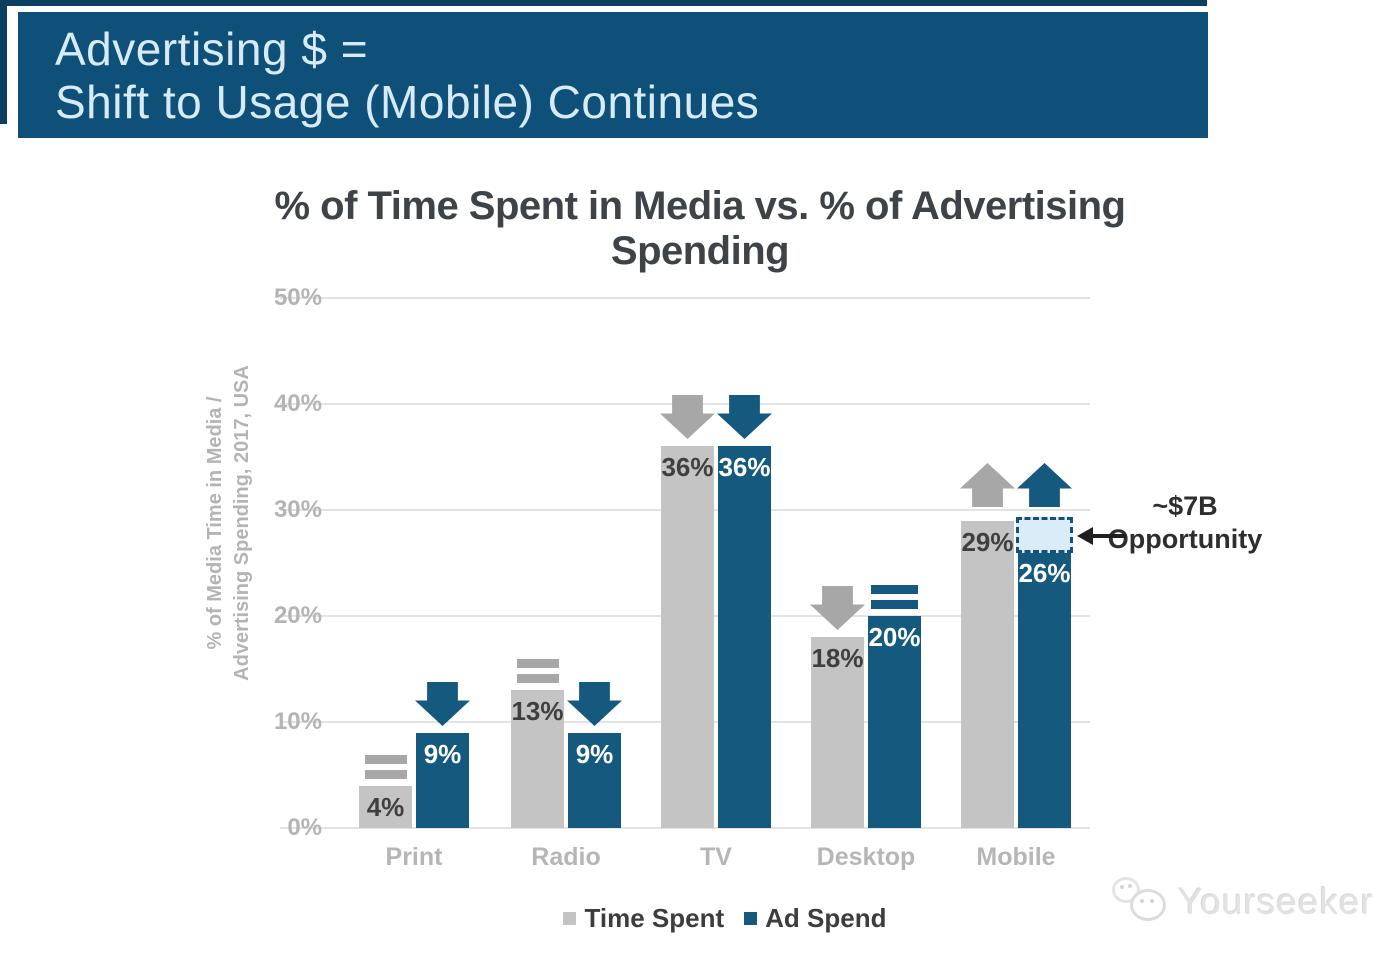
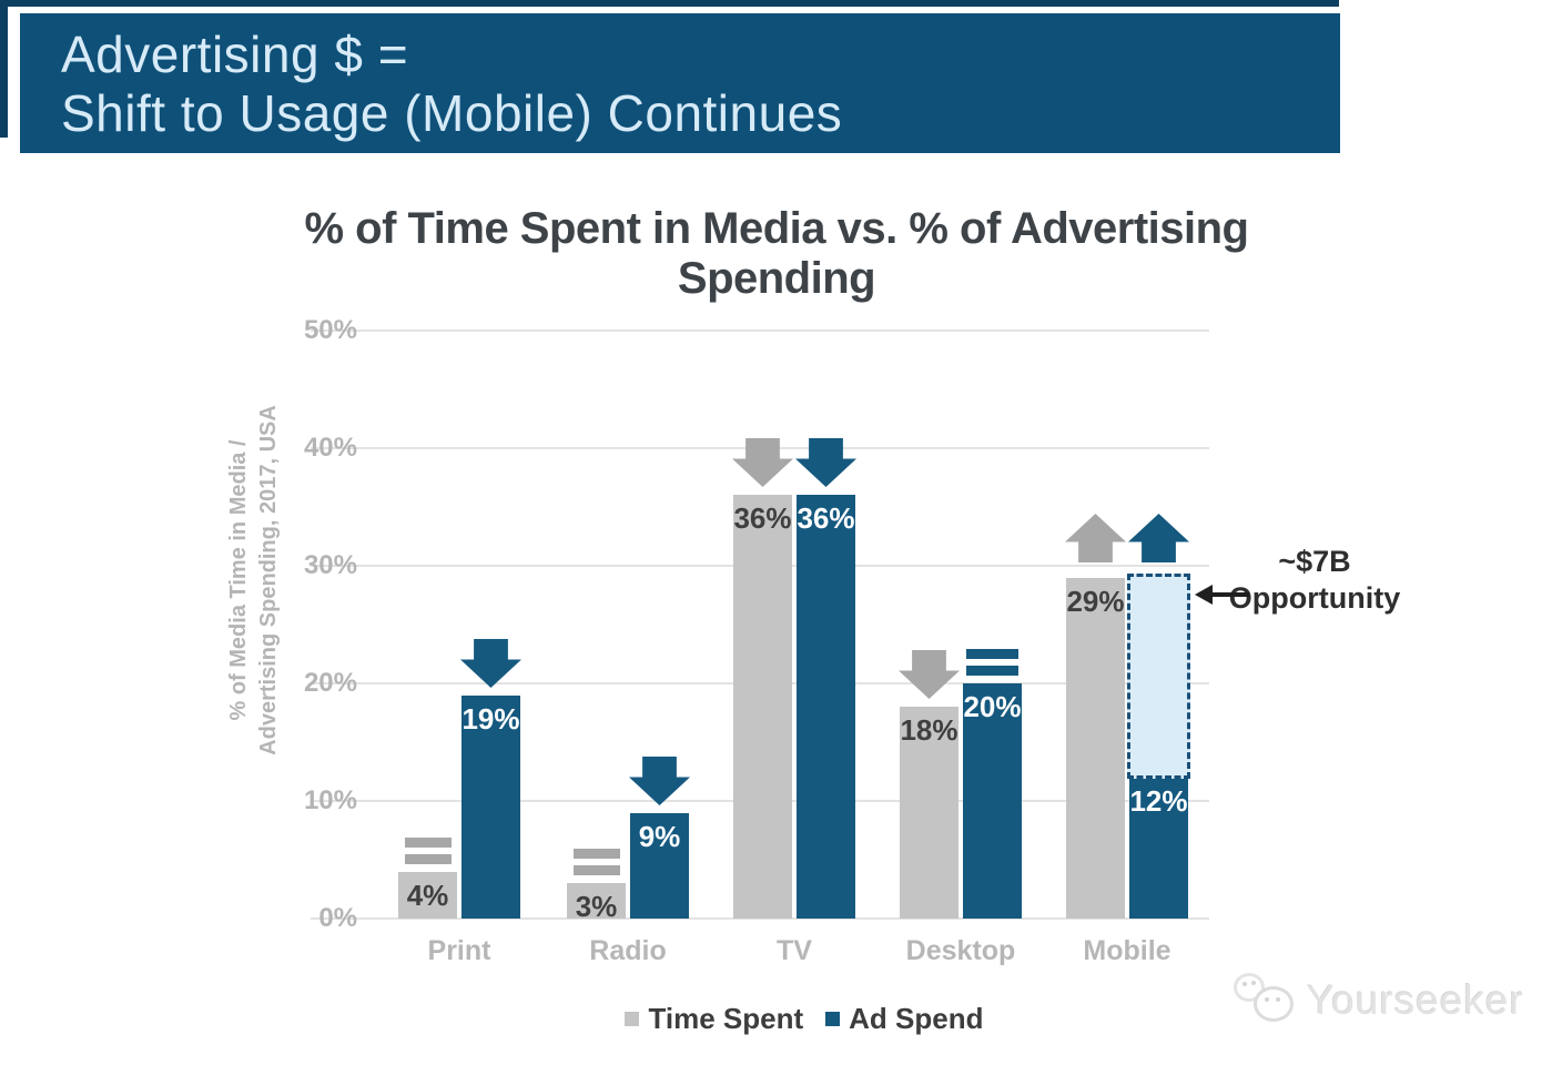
Ad Spend/Print: 9% -> 19%
Time Spent/Radio: 13% -> 3%
Ad Spend/Mobile: 26% -> 12%
